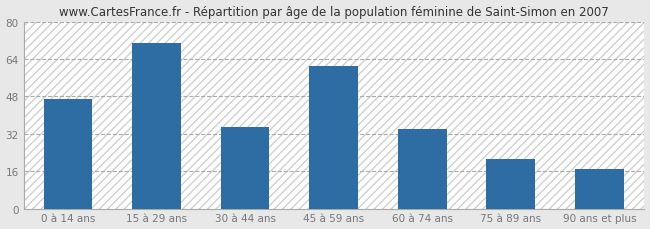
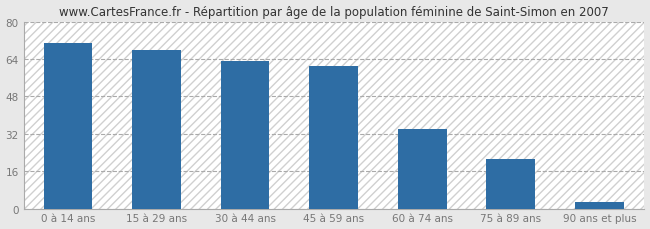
0 à 14 ans: 47 -> 71
15 à 29 ans: 71 -> 68
30 à 44 ans: 35 -> 63
90 ans et plus: 17 -> 3
